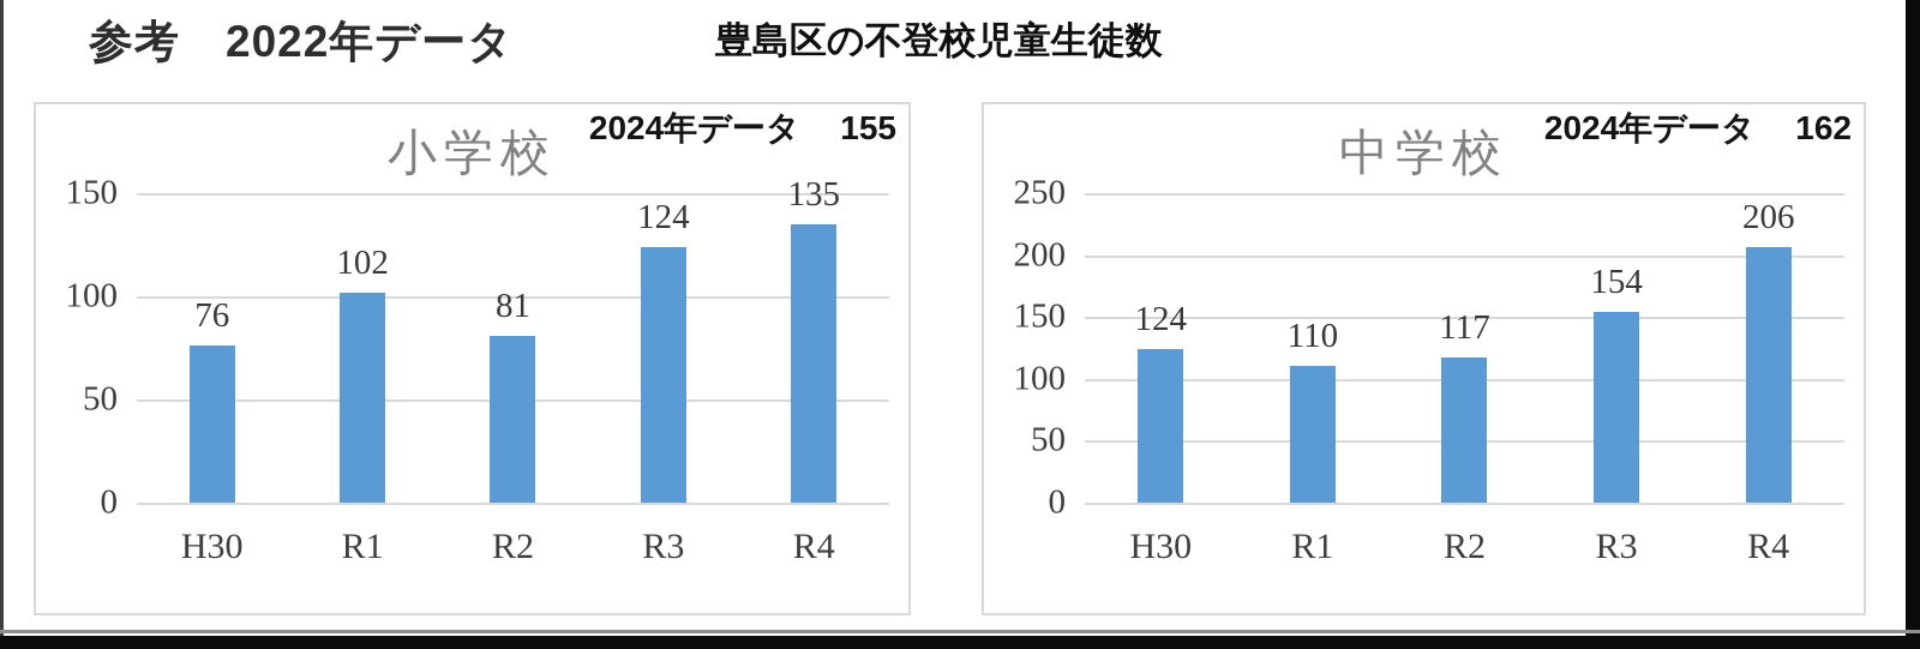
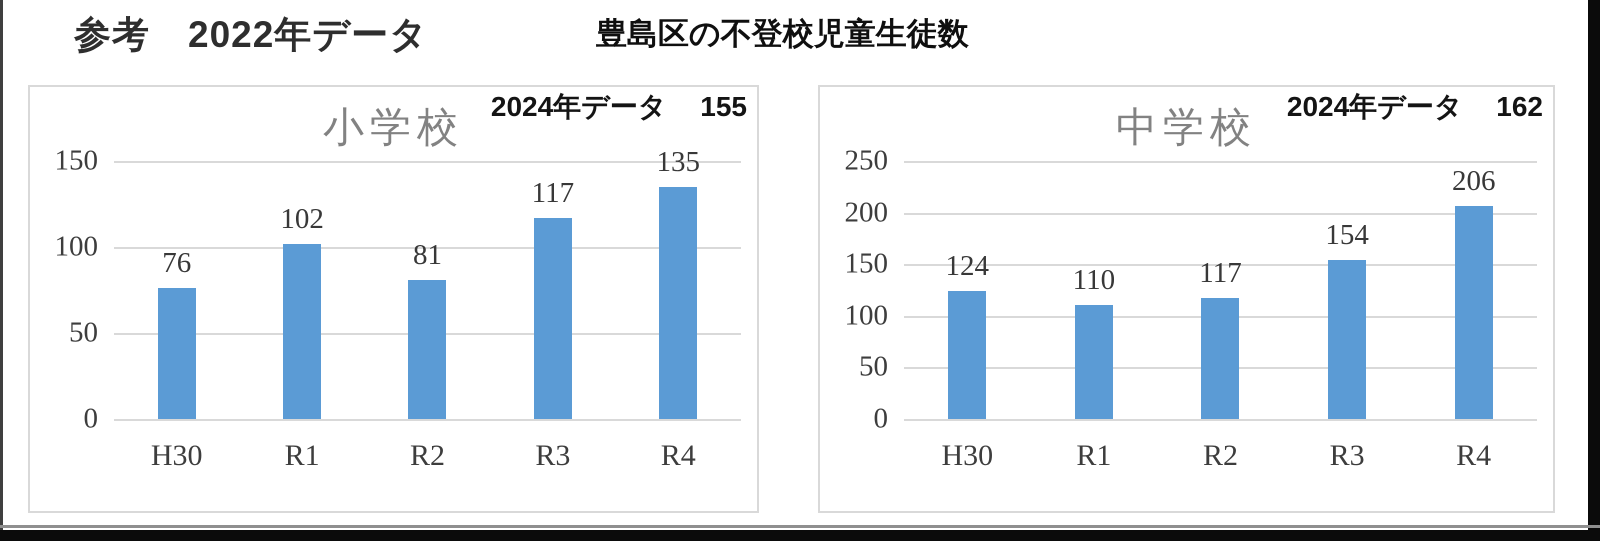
小学校/R3: 124 -> 117
